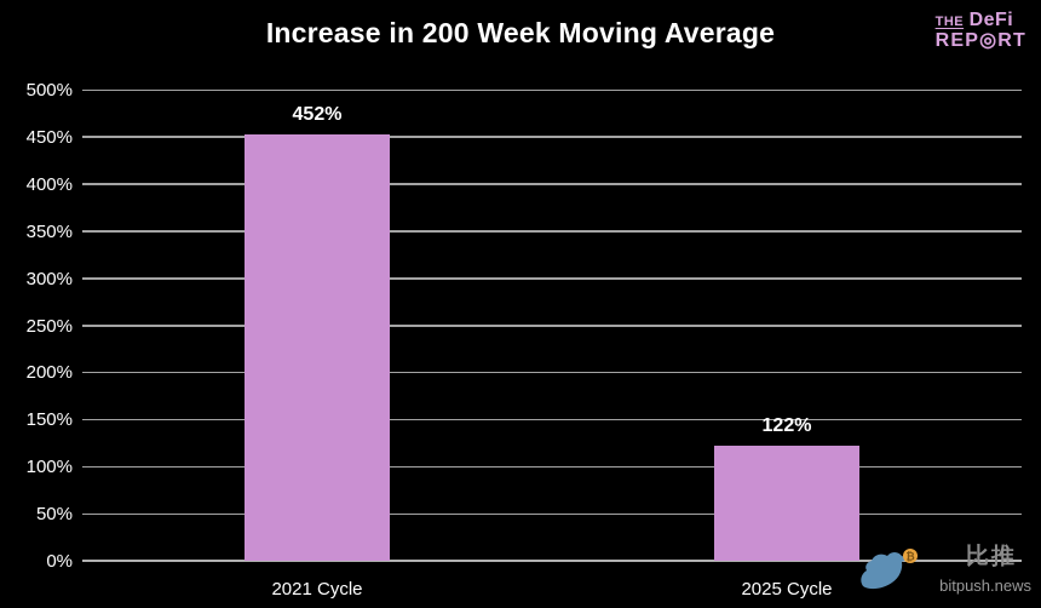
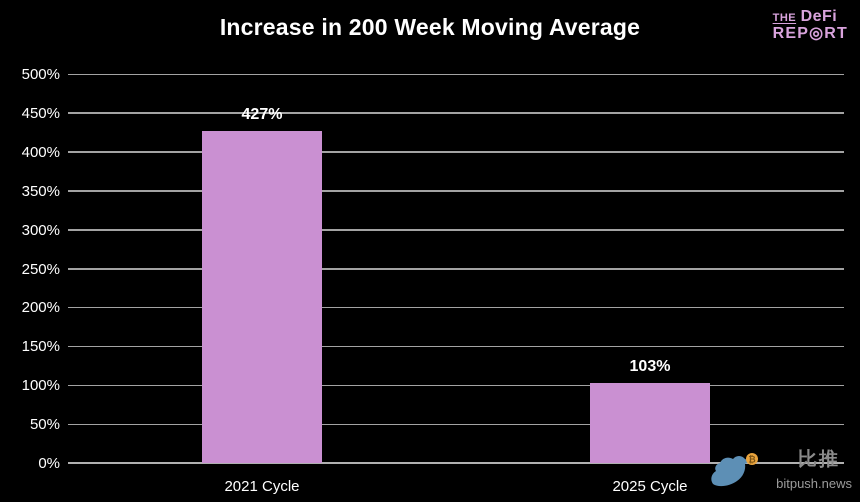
2021 Cycle: 452% -> 427%
2025 Cycle: 122% -> 103%
